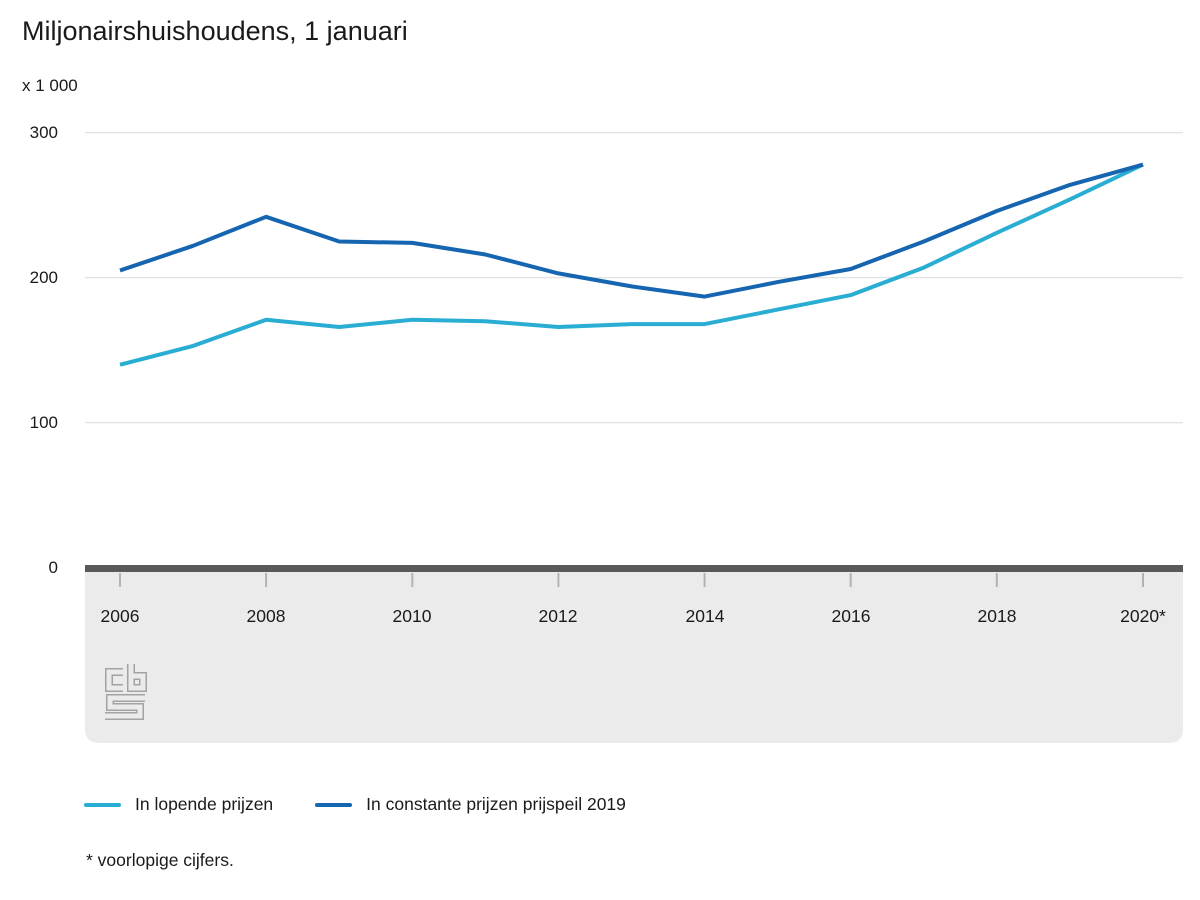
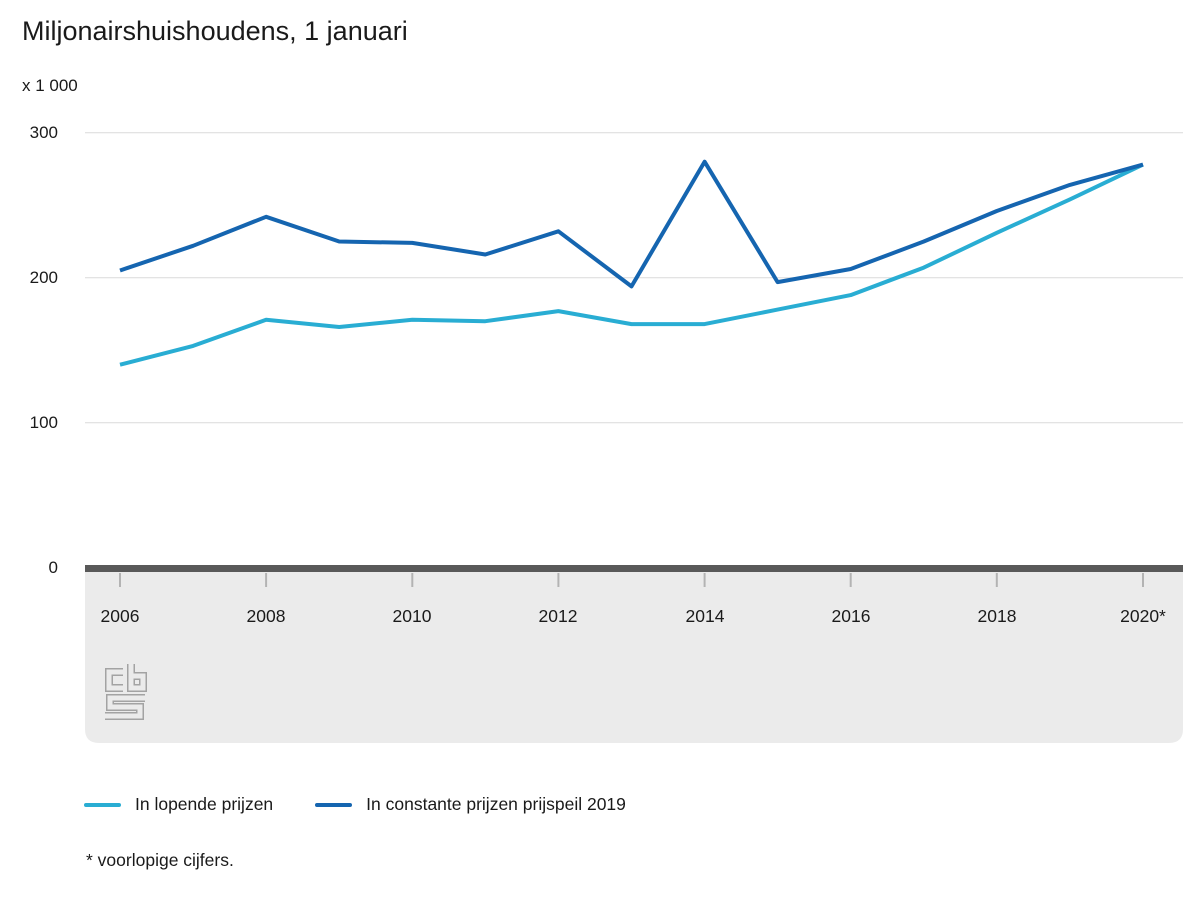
In lopende prijzen/2012: 166 -> 177
In constante prijzen prijspeil 2019/2012: 203 -> 232
In constante prijzen prijspeil 2019/2014: 187 -> 280
